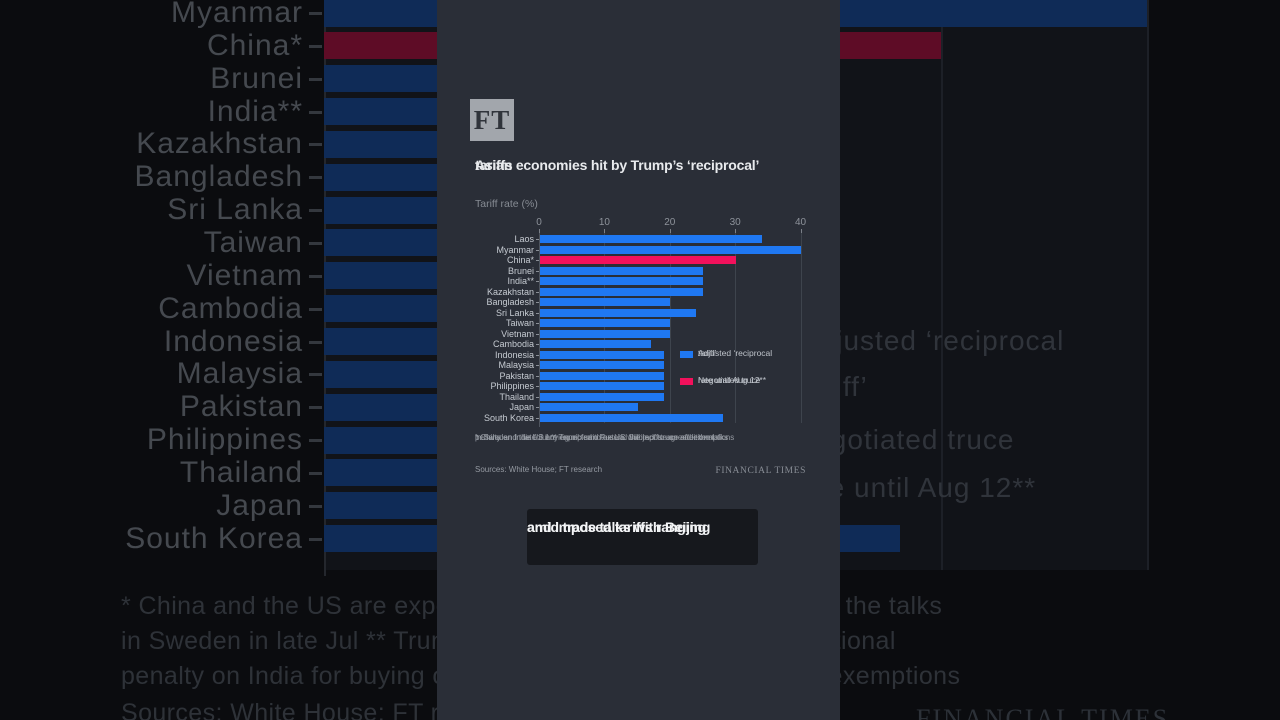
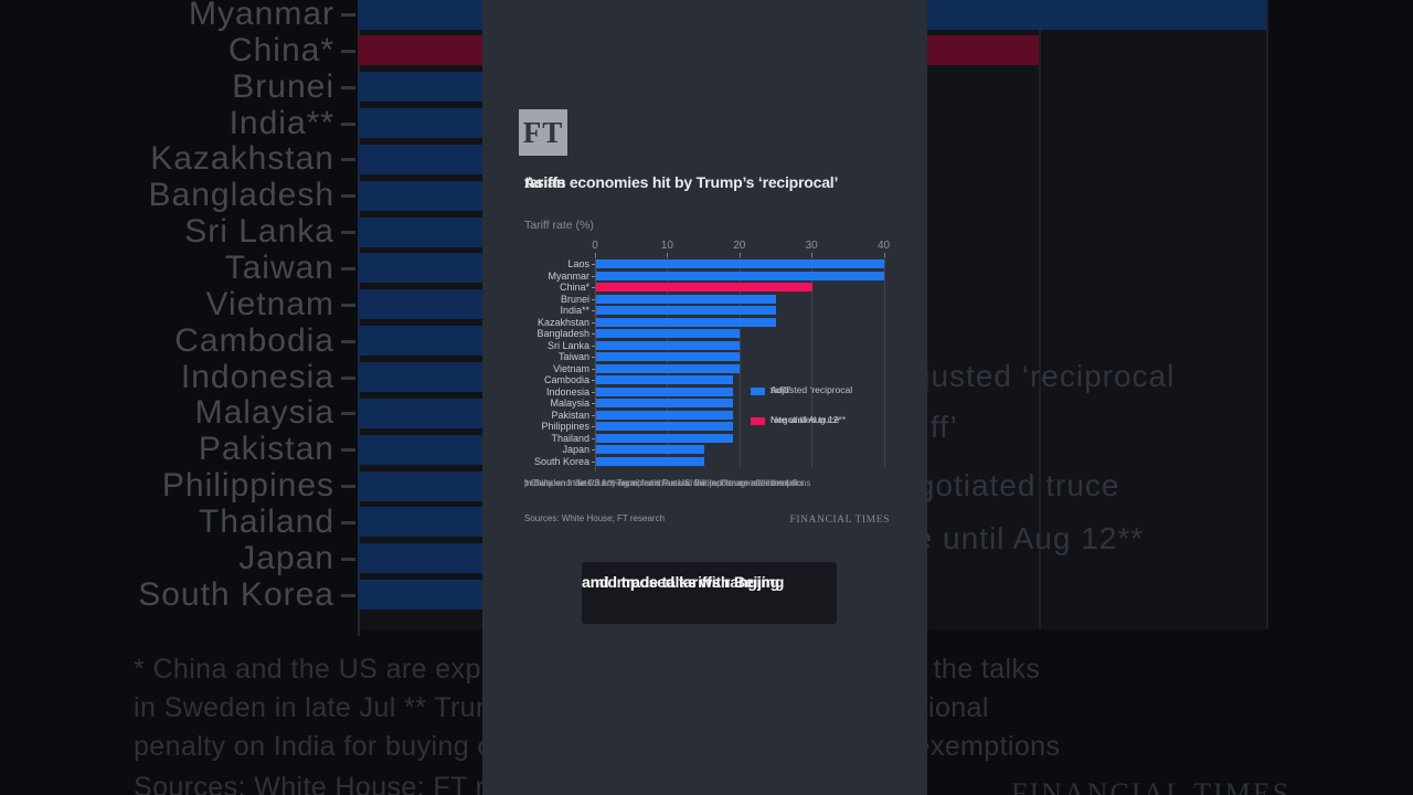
Laos: 34 -> 40
Sri Lanka: 24 -> 20
Cambodia: 17 -> 19
South Korea: 28 -> 15
